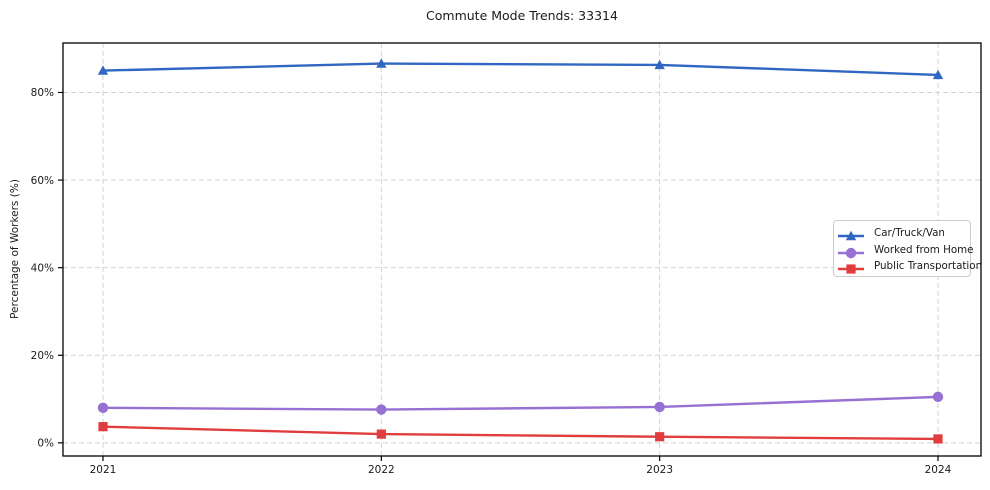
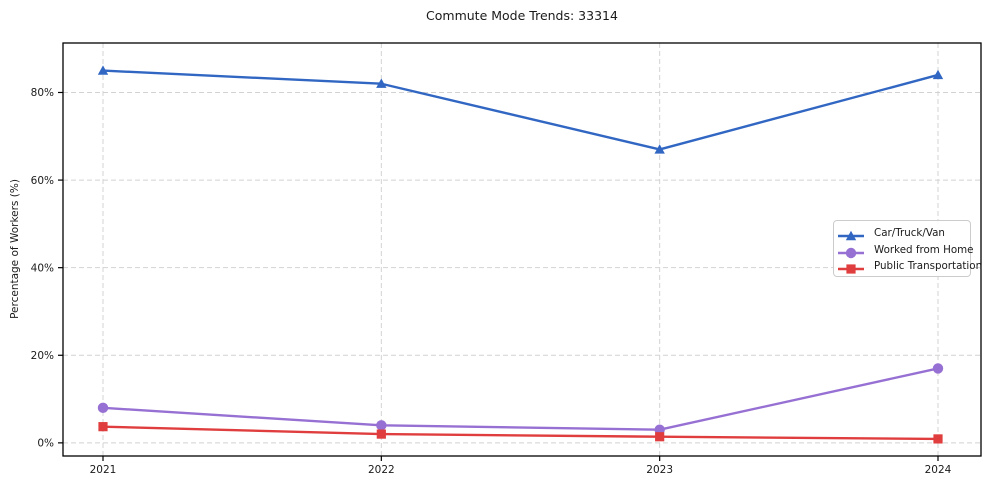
Car/Truck/Van/2022: 87% -> 82%
Worked from Home/2022: 8% -> 4%
Car/Truck/Van/2023: 86% -> 67%
Worked from Home/2023: 8% -> 3%
Worked from Home/2024: 10% -> 17%
